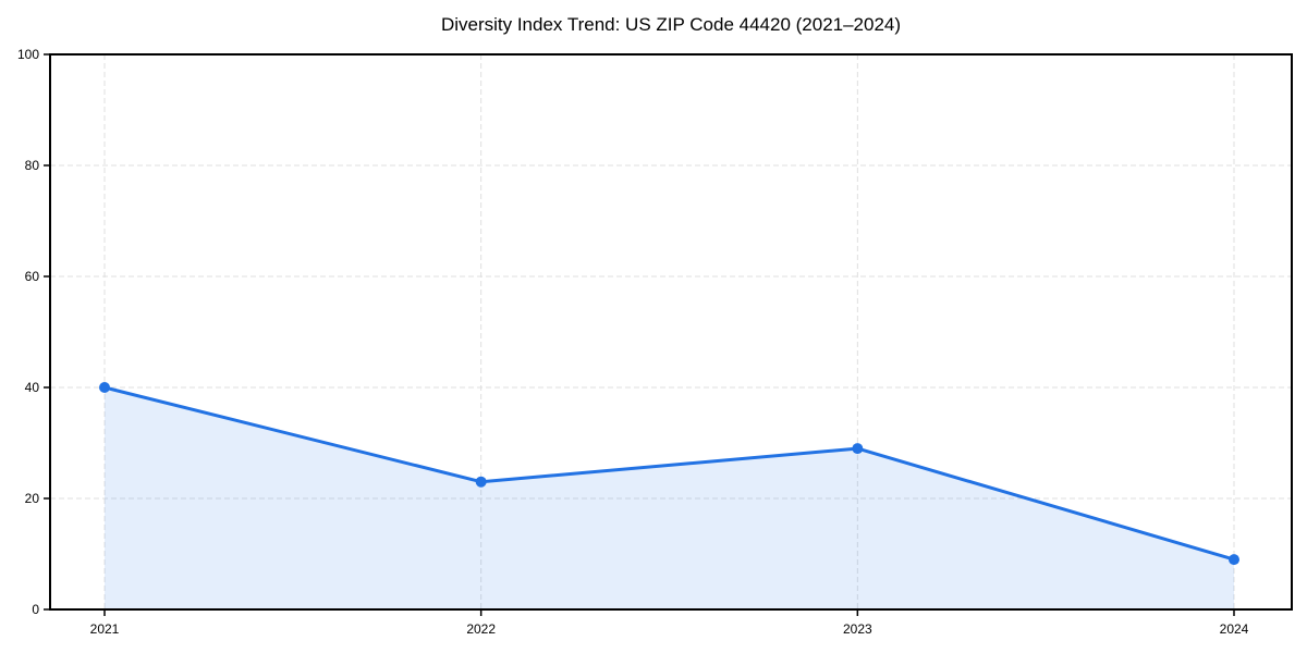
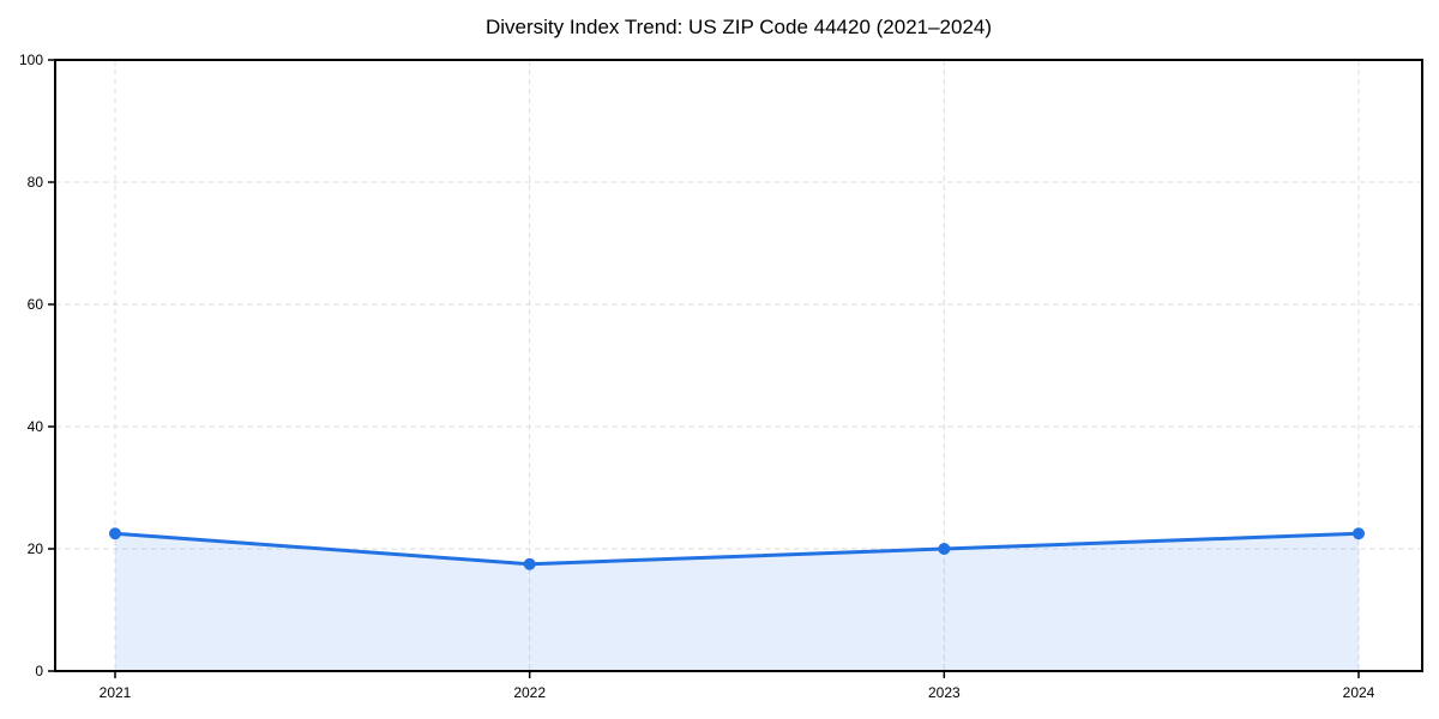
2021: 40 -> 22
2022: 23 -> 18
2023: 29 -> 20
2024: 9 -> 22
